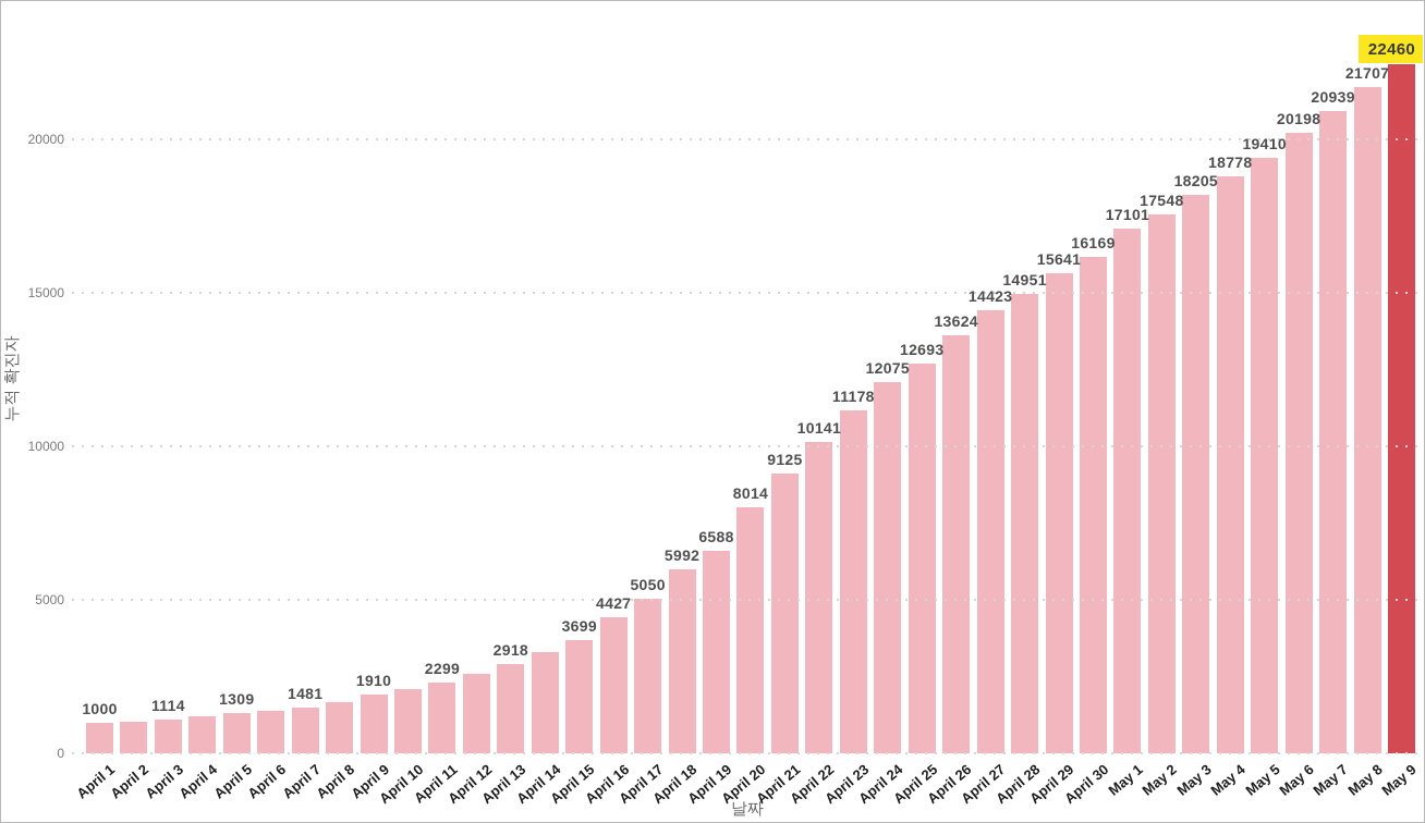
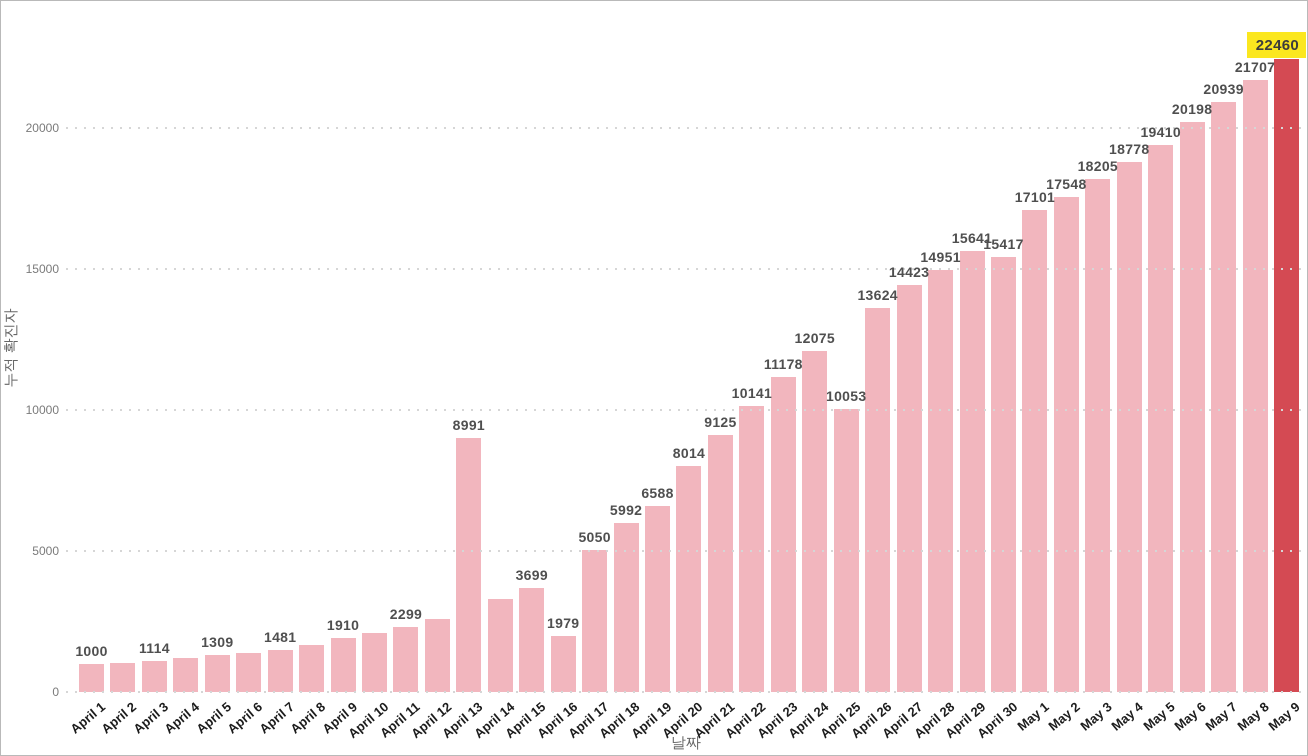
April 13: 2918 -> 8991
April 16: 4427 -> 1979
April 25: 12693 -> 10053
April 30: 16169 -> 15417
